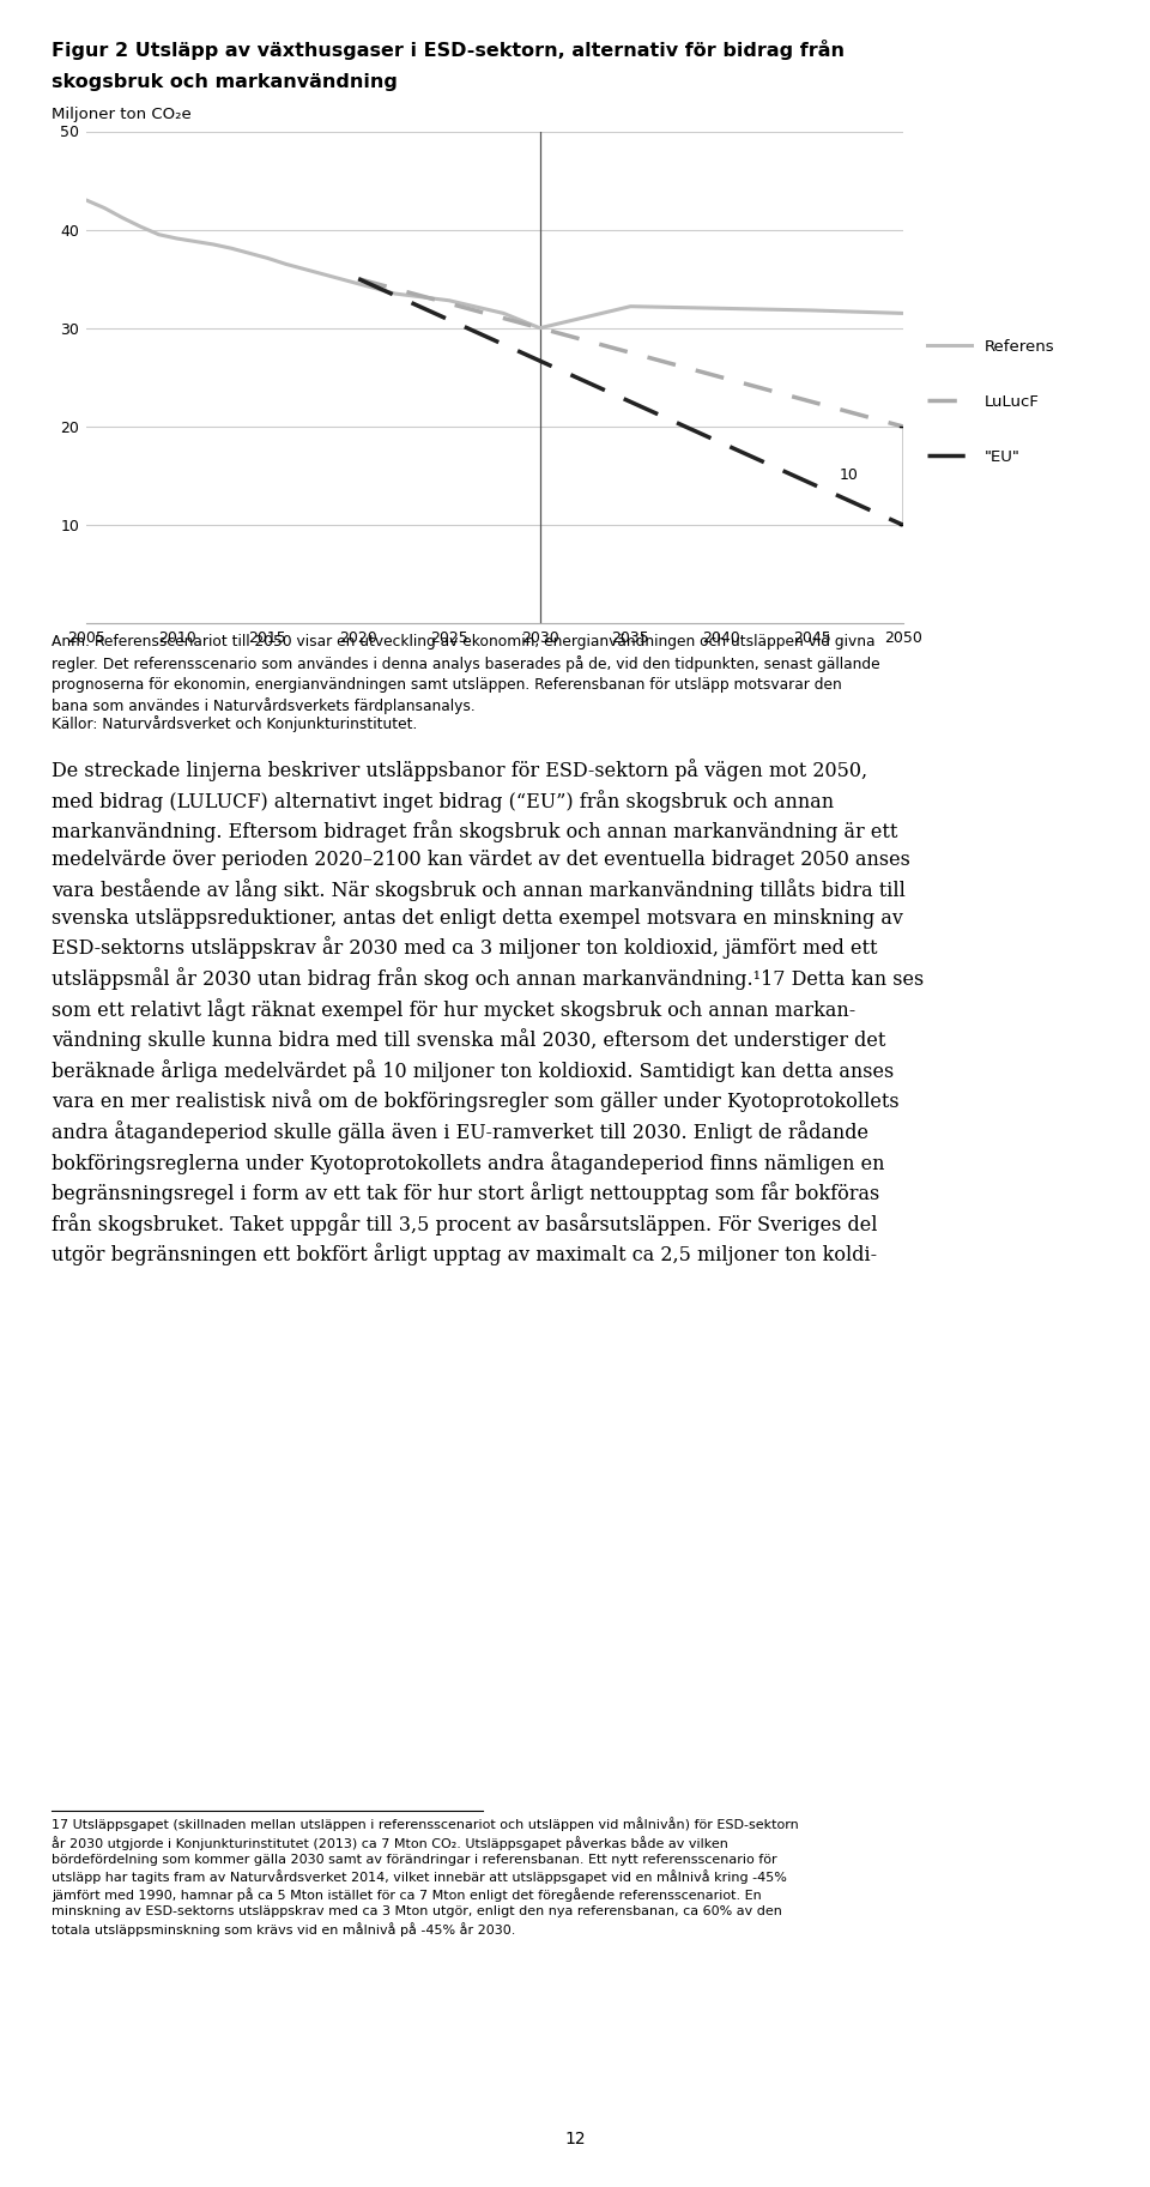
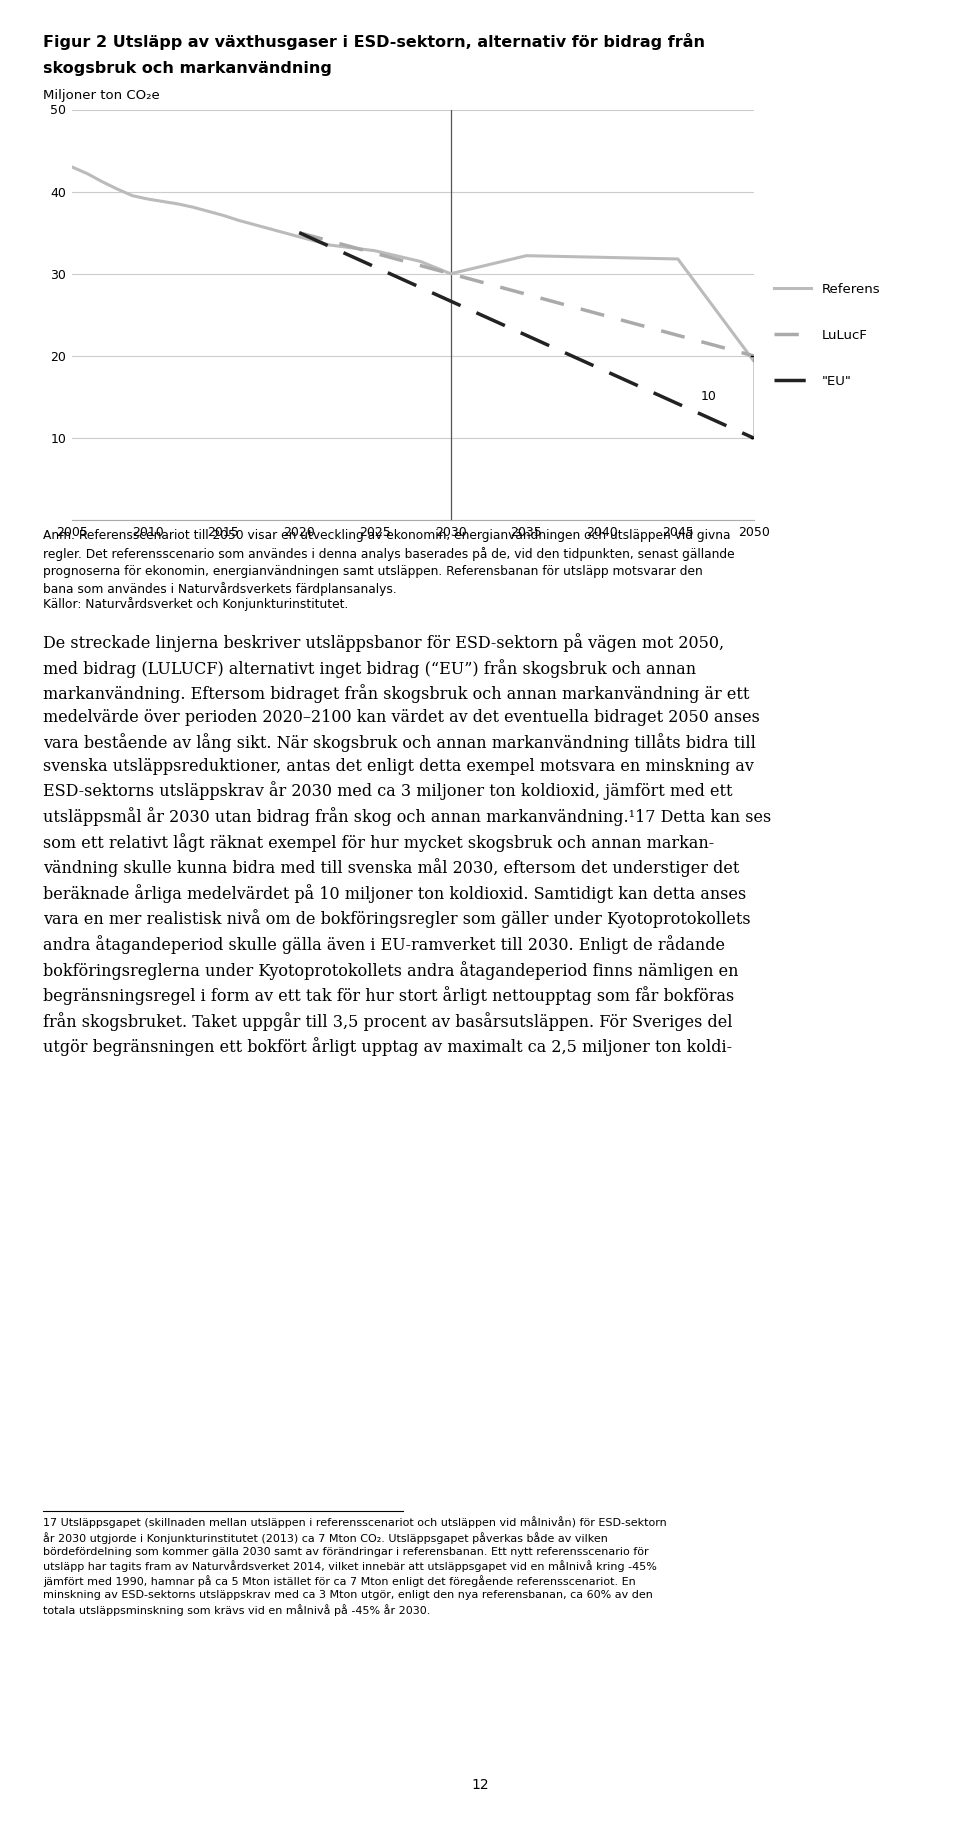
2050: 31.5 -> 19.4
